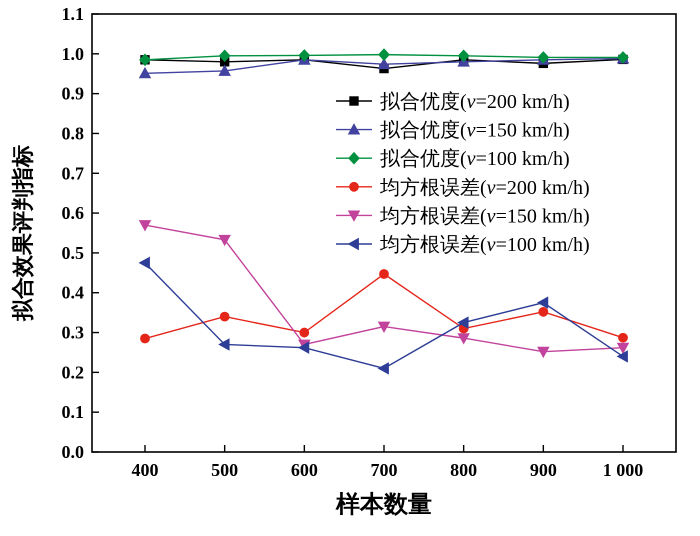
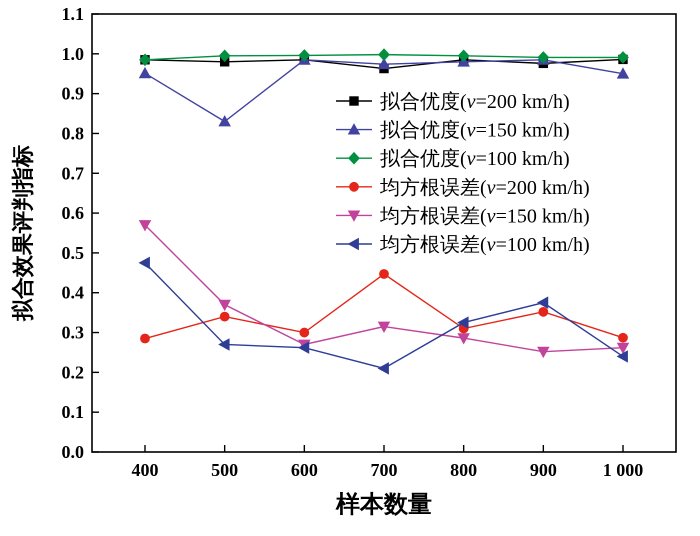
拟合优度(v=150 km/h)/500: 0.96 -> 0.83
均方根误差(v=150 km/h)/500: 0.53 -> 0.37
拟合优度(v=150 km/h)/1000: 0.99 -> 0.95
